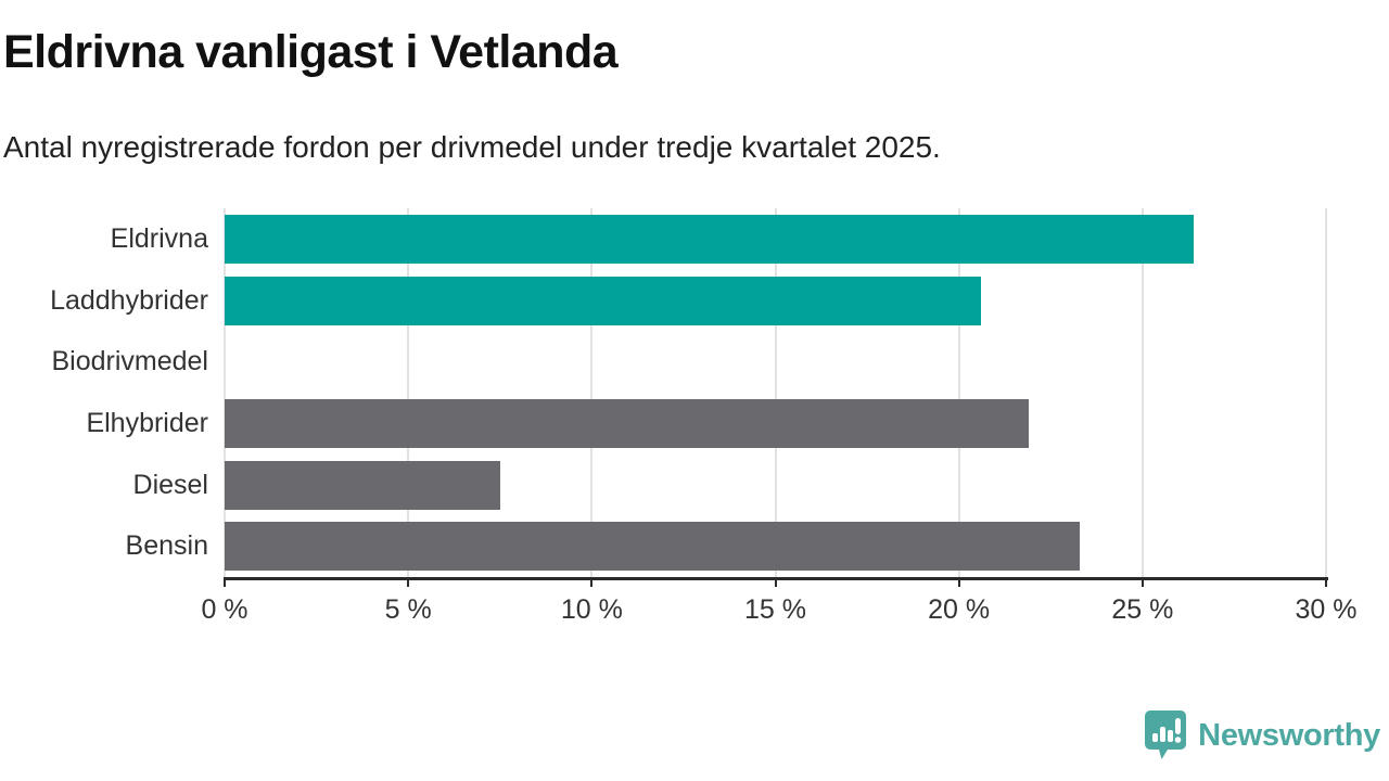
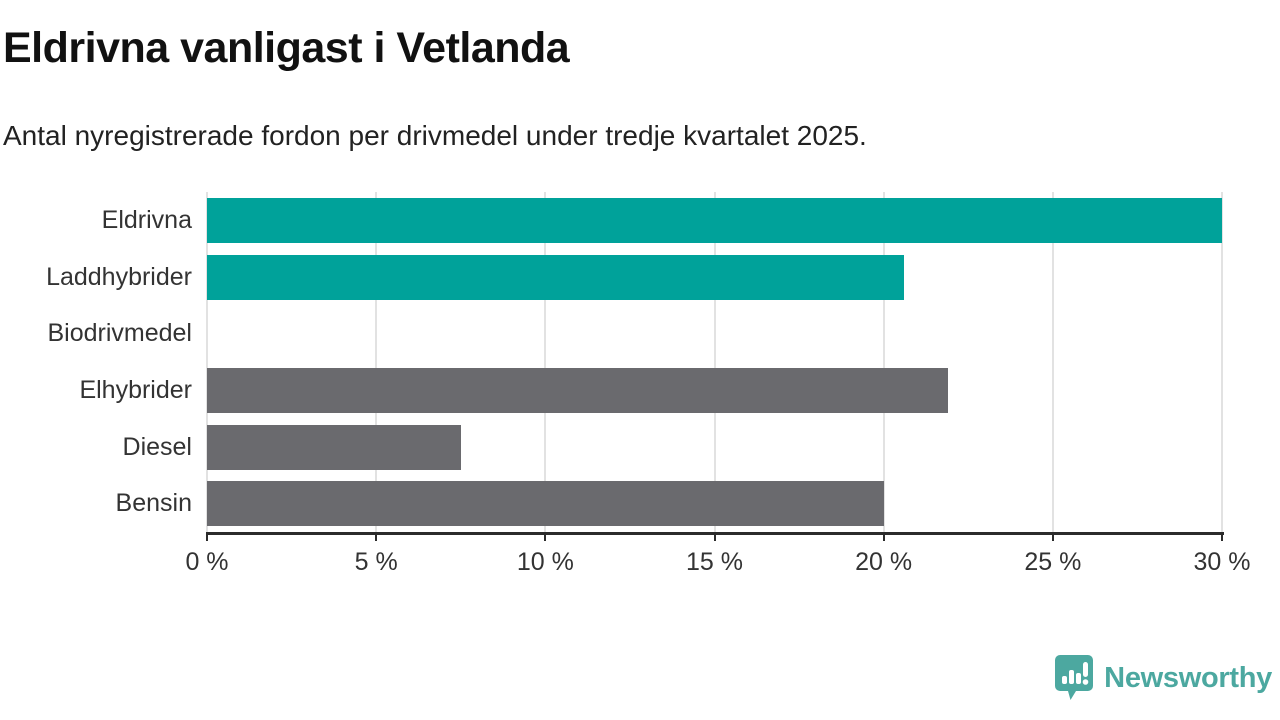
Eldrivna: 26.4% -> 30.0%
Bensin: 23.3% -> 20.0%
